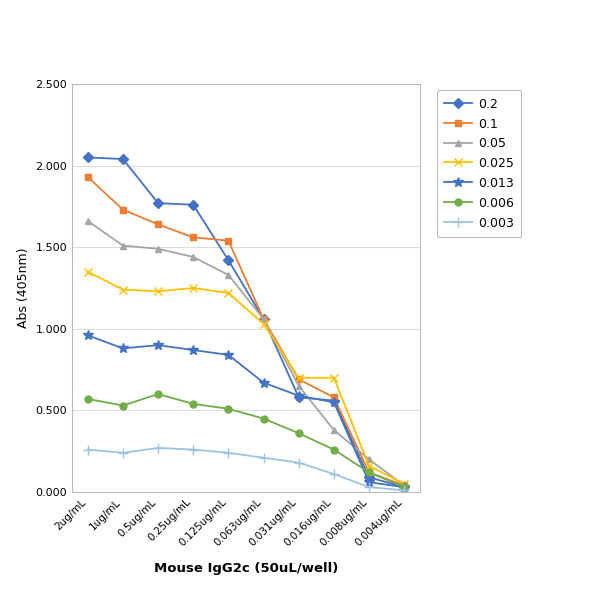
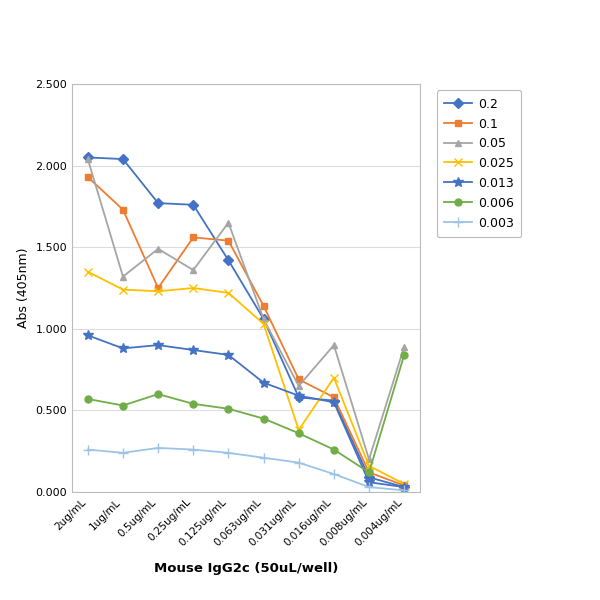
0.05/2ug/mL: 1.66 -> 2.04
0.05/1ug/mL: 1.51 -> 1.32
0.1/0.5ug/mL: 1.64 -> 1.25
0.05/0.25ug/mL: 1.44 -> 1.36
0.05/0.125ug/mL: 1.33 -> 1.65
0.1/0.063ug/mL: 1.06 -> 1.14
0.025/0.031ug/mL: 0.70 -> 0.38
0.05/0.016ug/mL: 0.38 -> 0.90
0.05/0.004ug/mL: 0.04 -> 0.89
0.006/0.004ug/mL: 0.03 -> 0.84
